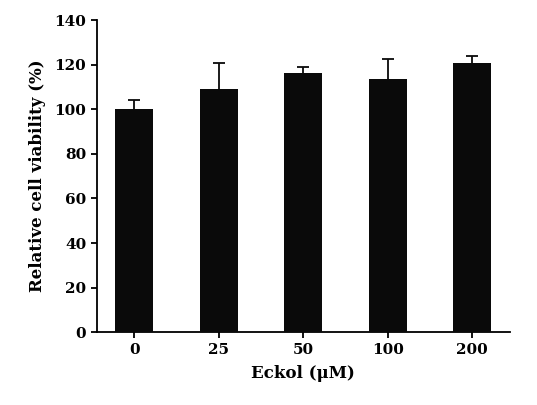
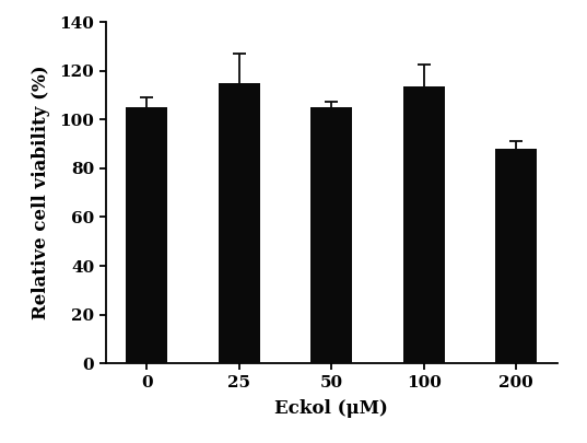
0: 100.0 -> 105.0
25: 109.0 -> 115.0
50: 116.5 -> 105.0
200: 121.0 -> 88.0
